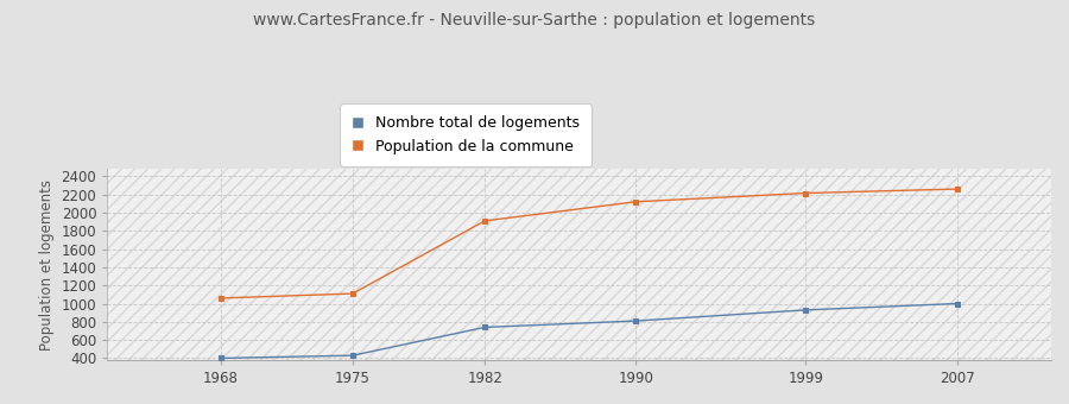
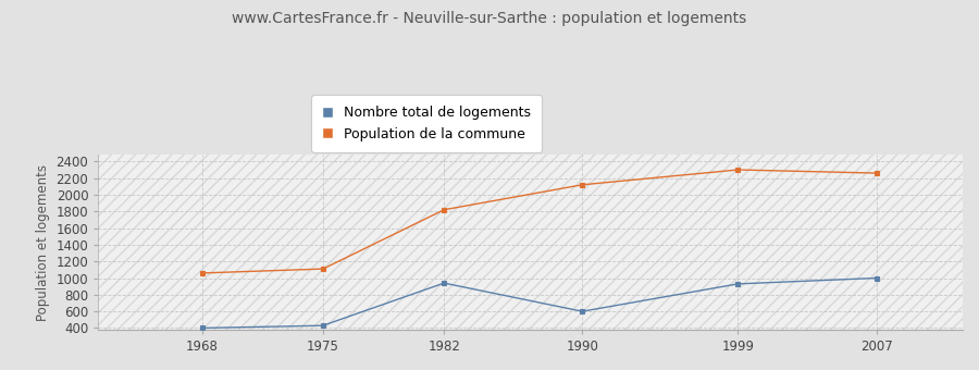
Nombre total de logements/1982: 740 -> 940
Population de la commune/1982: 1910 -> 1820
Nombre total de logements/1990: 810 -> 600
Population de la commune/1999: 2220 -> 2300
